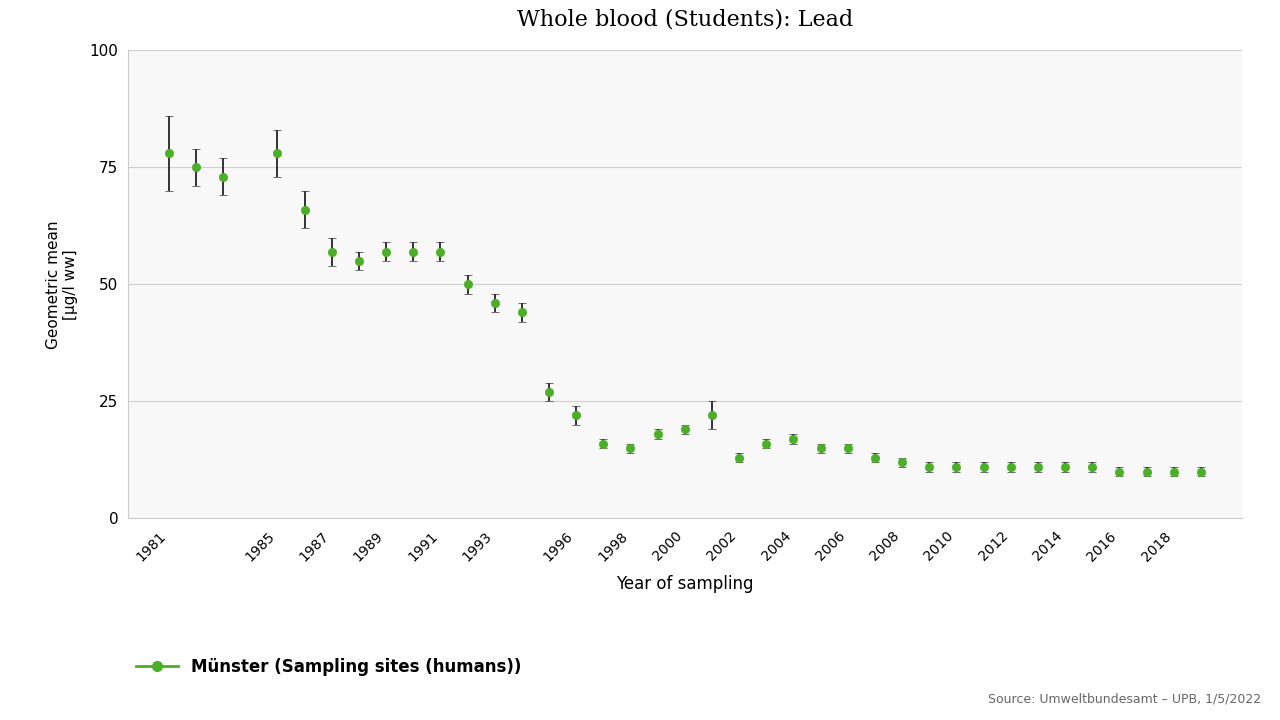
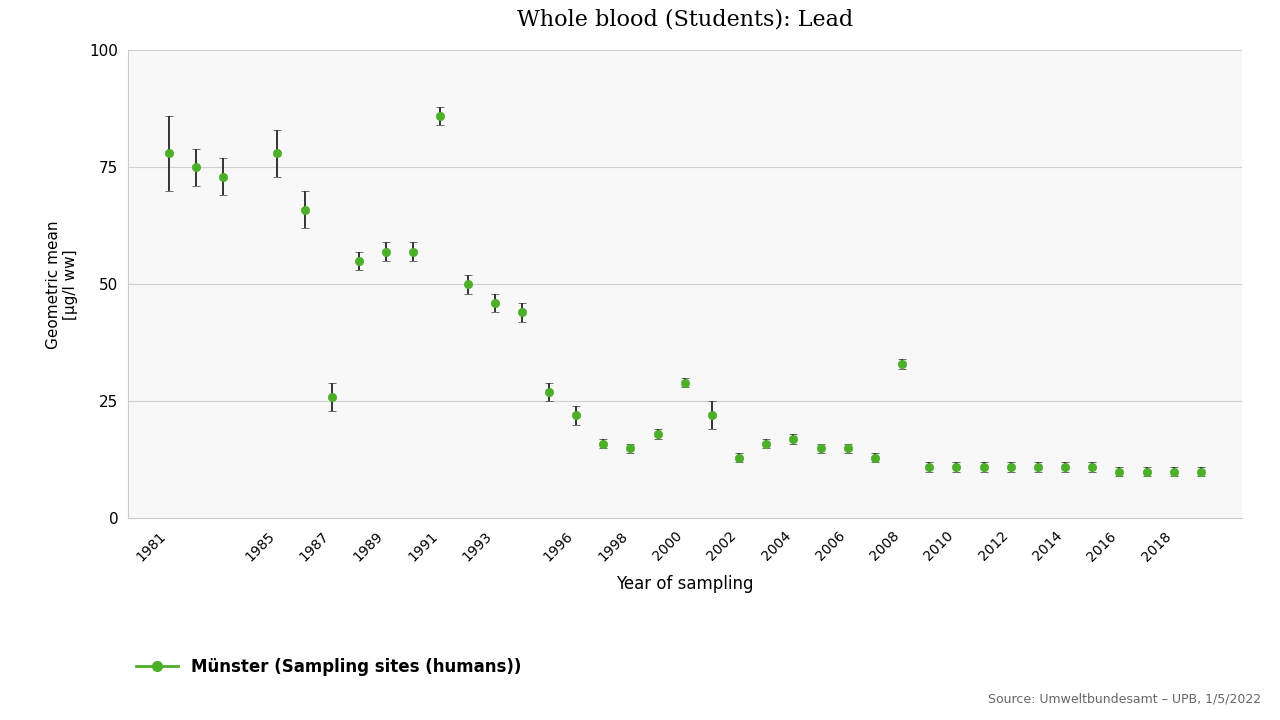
1987: 57 -> 26
1991: 57 -> 86
2000: 19 -> 29
2008: 12 -> 33
